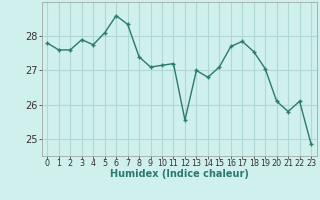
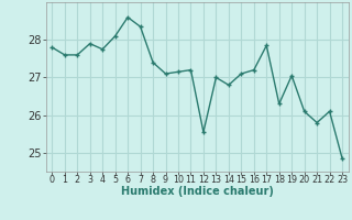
16: 27.70 -> 27.20
18: 27.55 -> 26.30
